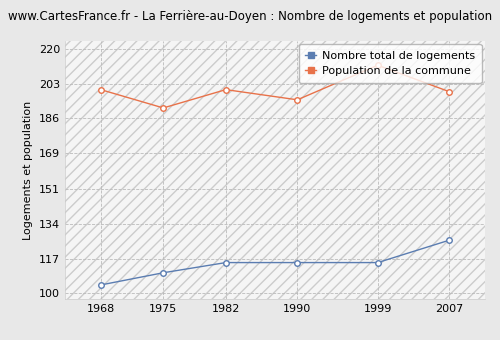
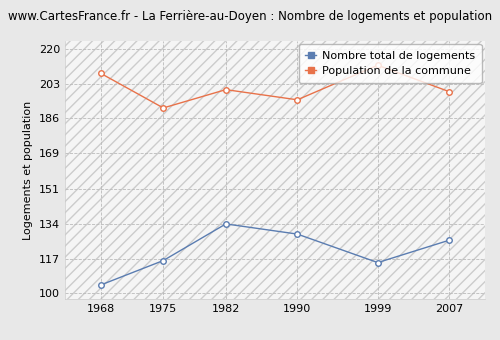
Population de la commune/1968: 200 -> 208
Nombre total de logements/1975: 110 -> 116
Nombre total de logements/1982: 115 -> 134
Nombre total de logements/1990: 115 -> 129
